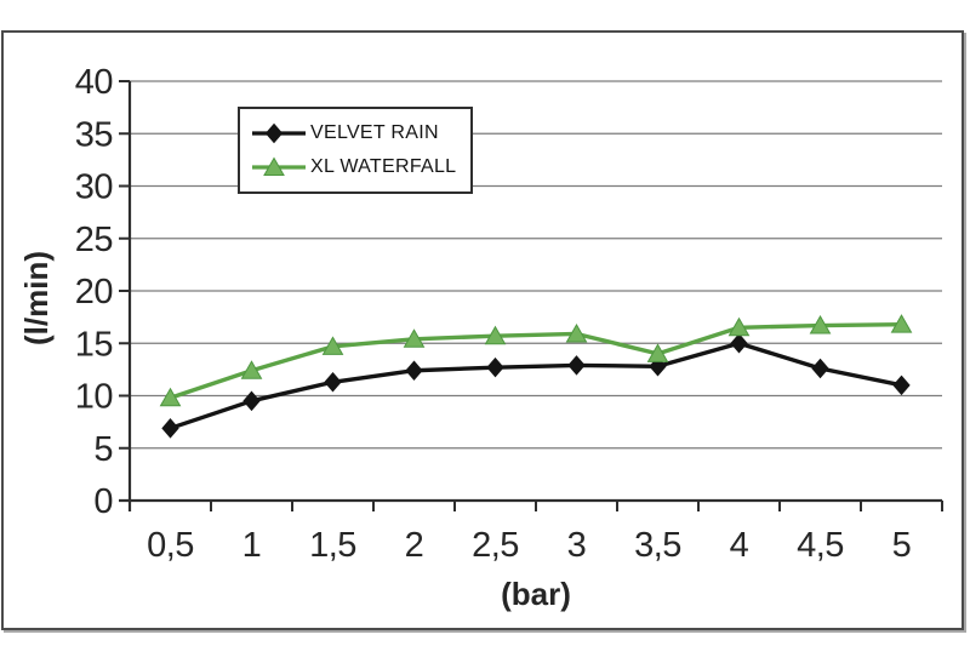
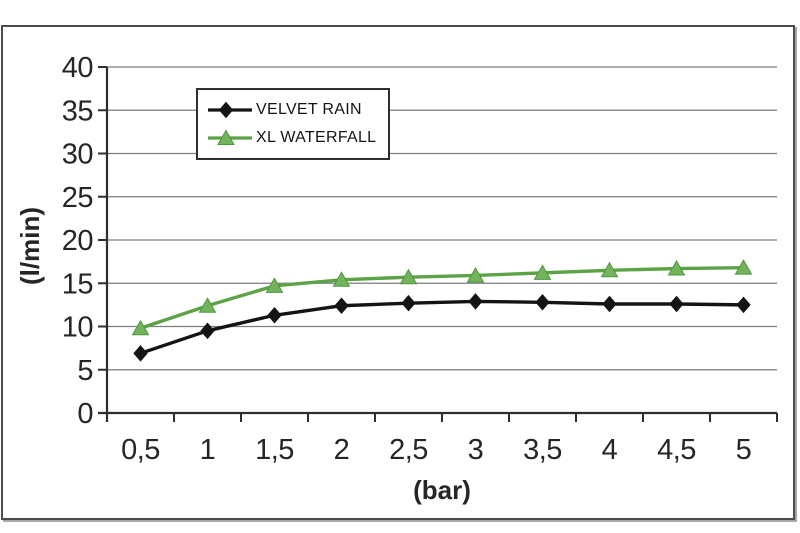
XL WATERFALL/3,5: 14 -> 16
VELVET RAIN/4: 15 -> 13
VELVET RAIN/5: 11 -> 12
